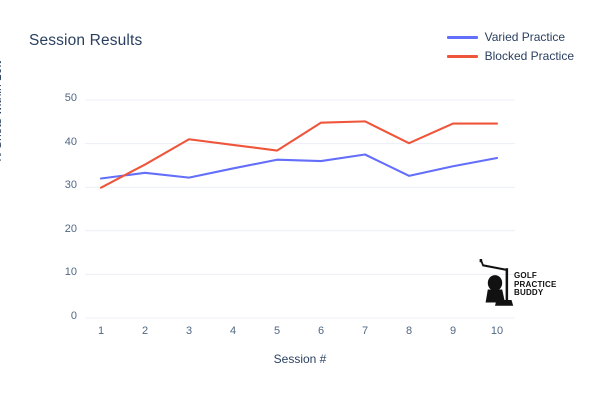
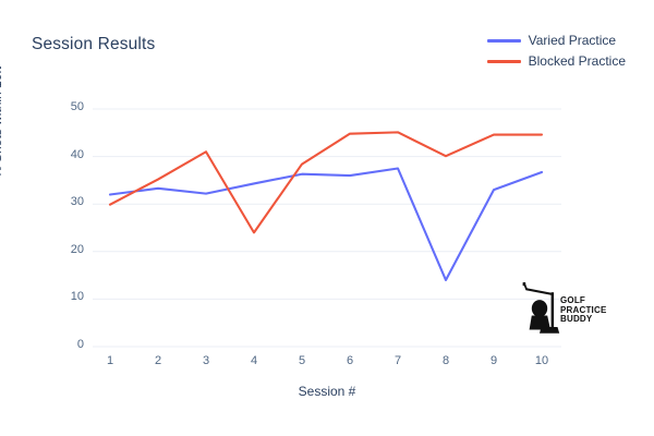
Blocked Practice/4: 40 -> 24
Varied Practice/8: 33 -> 14
Varied Practice/9: 35 -> 33
